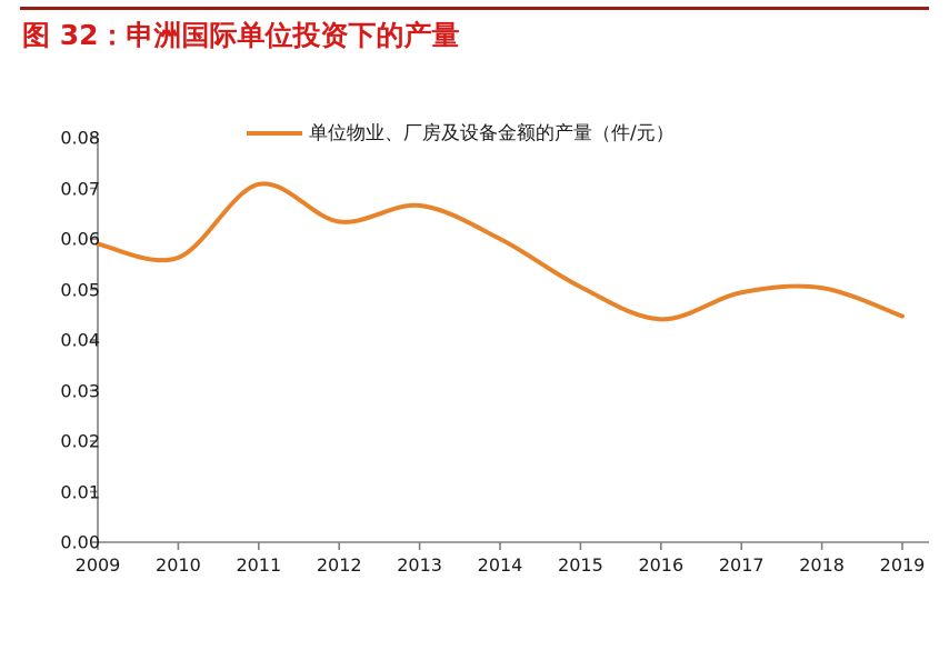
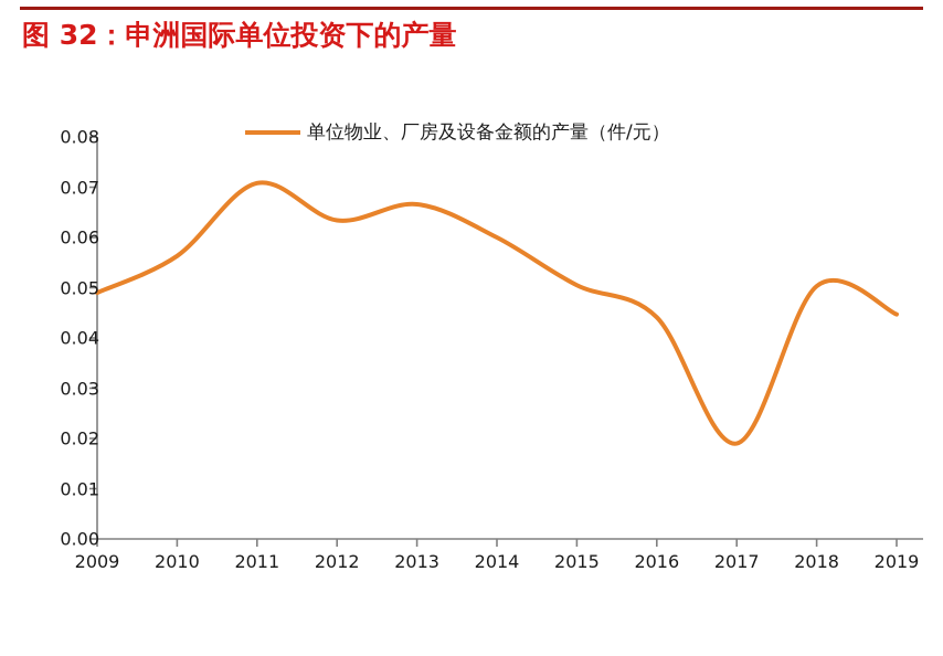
2009: 0.059 -> 0.049
2017: 0.049 -> 0.019
